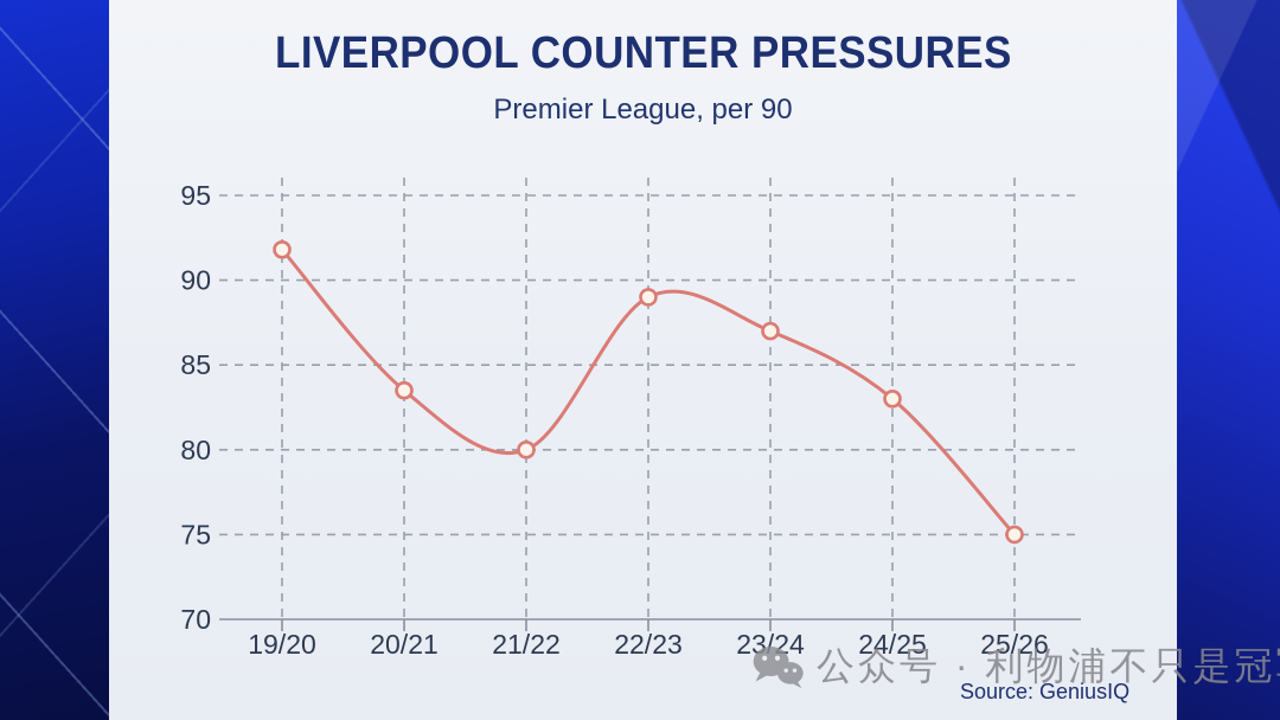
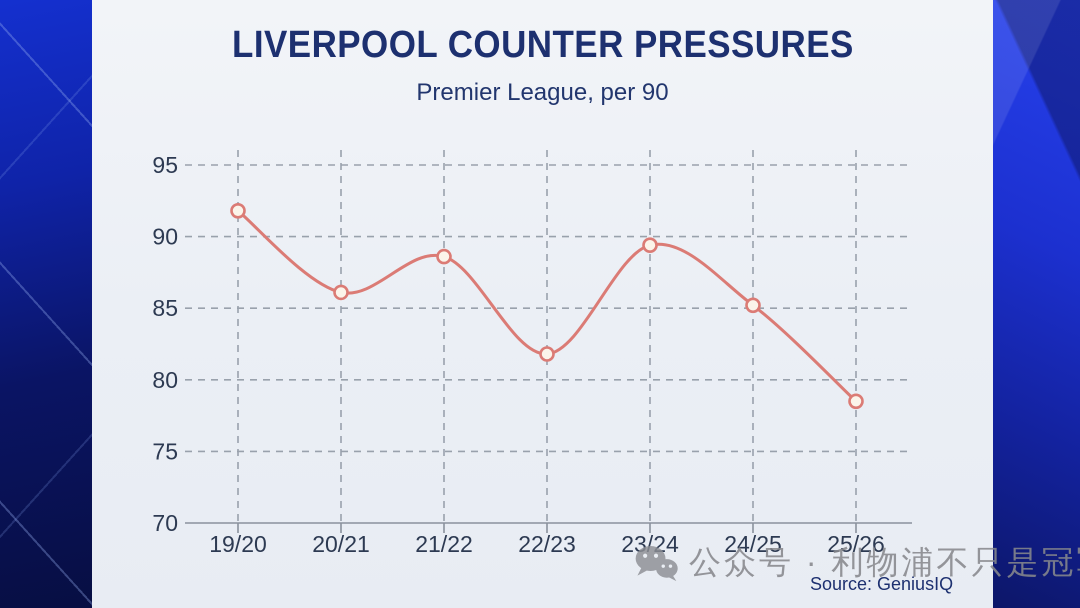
20/21: 83.5 -> 86.1
21/22: 80.0 -> 88.6
22/23: 89.0 -> 81.8
23/24: 87.0 -> 89.4
24/25: 83.0 -> 85.2
25/26: 75.0 -> 78.5
